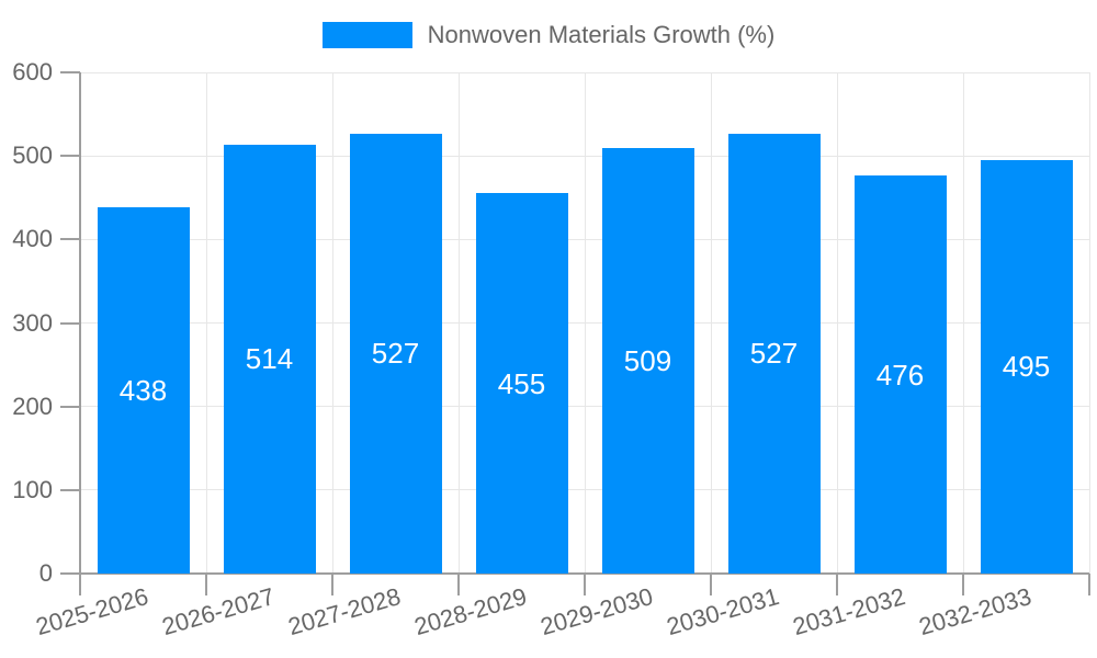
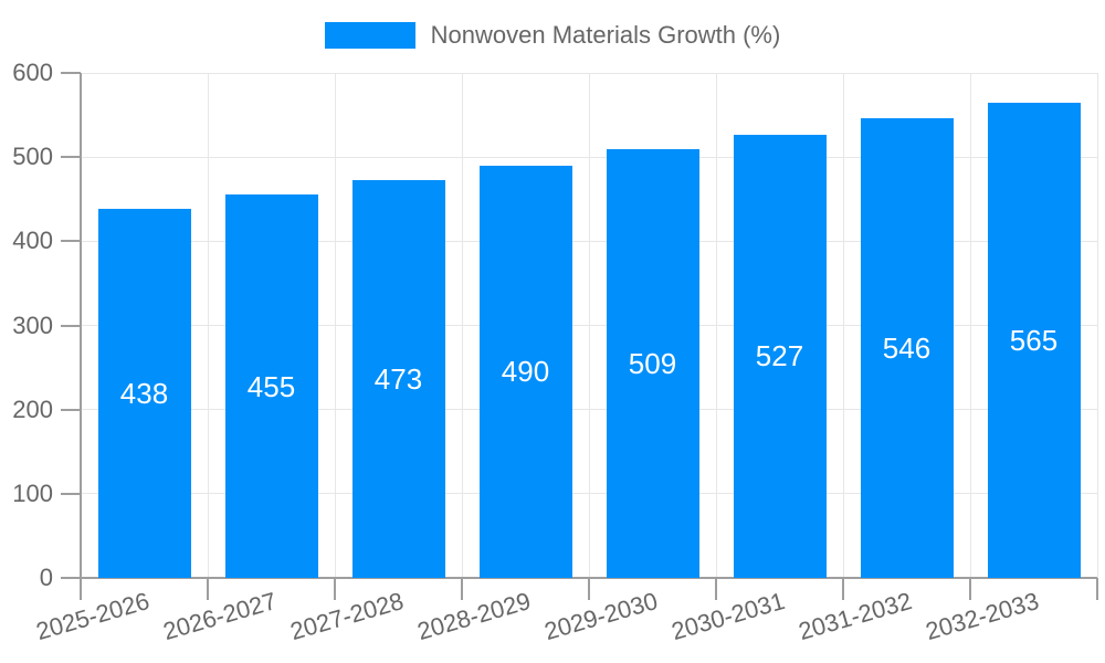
2026-2027: 514 -> 455
2027-2028: 527 -> 473
2028-2029: 455 -> 490
2031-2032: 476 -> 546
2032-2033: 495 -> 565
